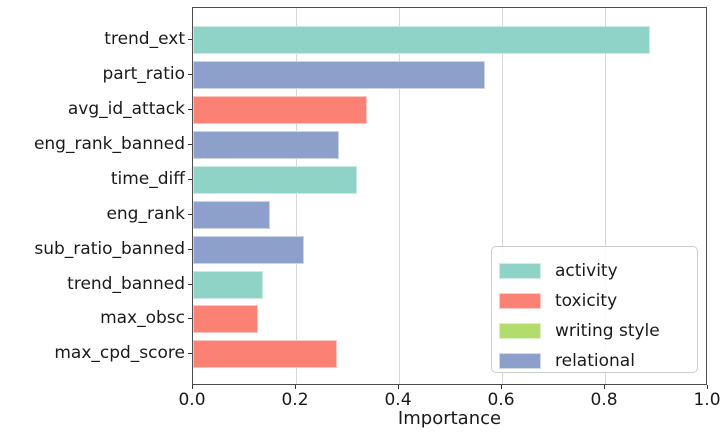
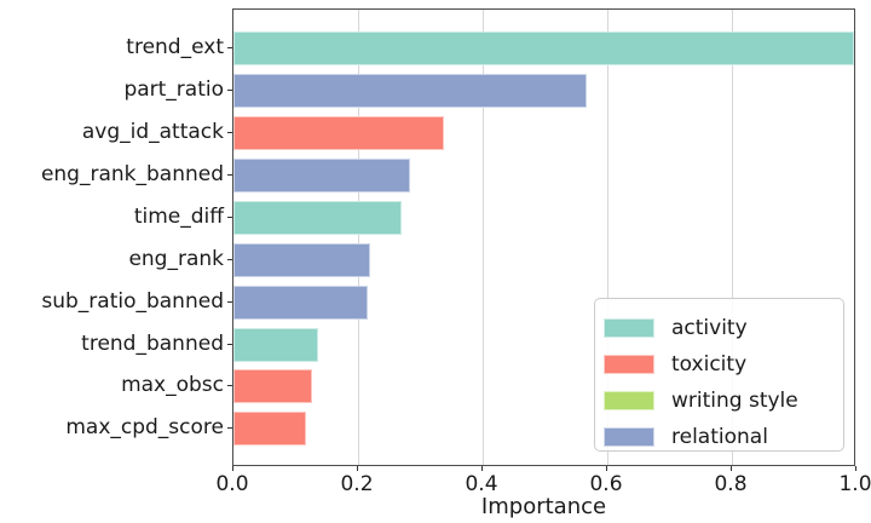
trend_ext: 0.89 -> 1.00
time_diff: 0.32 -> 0.27
eng_rank: 0.15 -> 0.22
max_cpd_score: 0.28 -> 0.12
